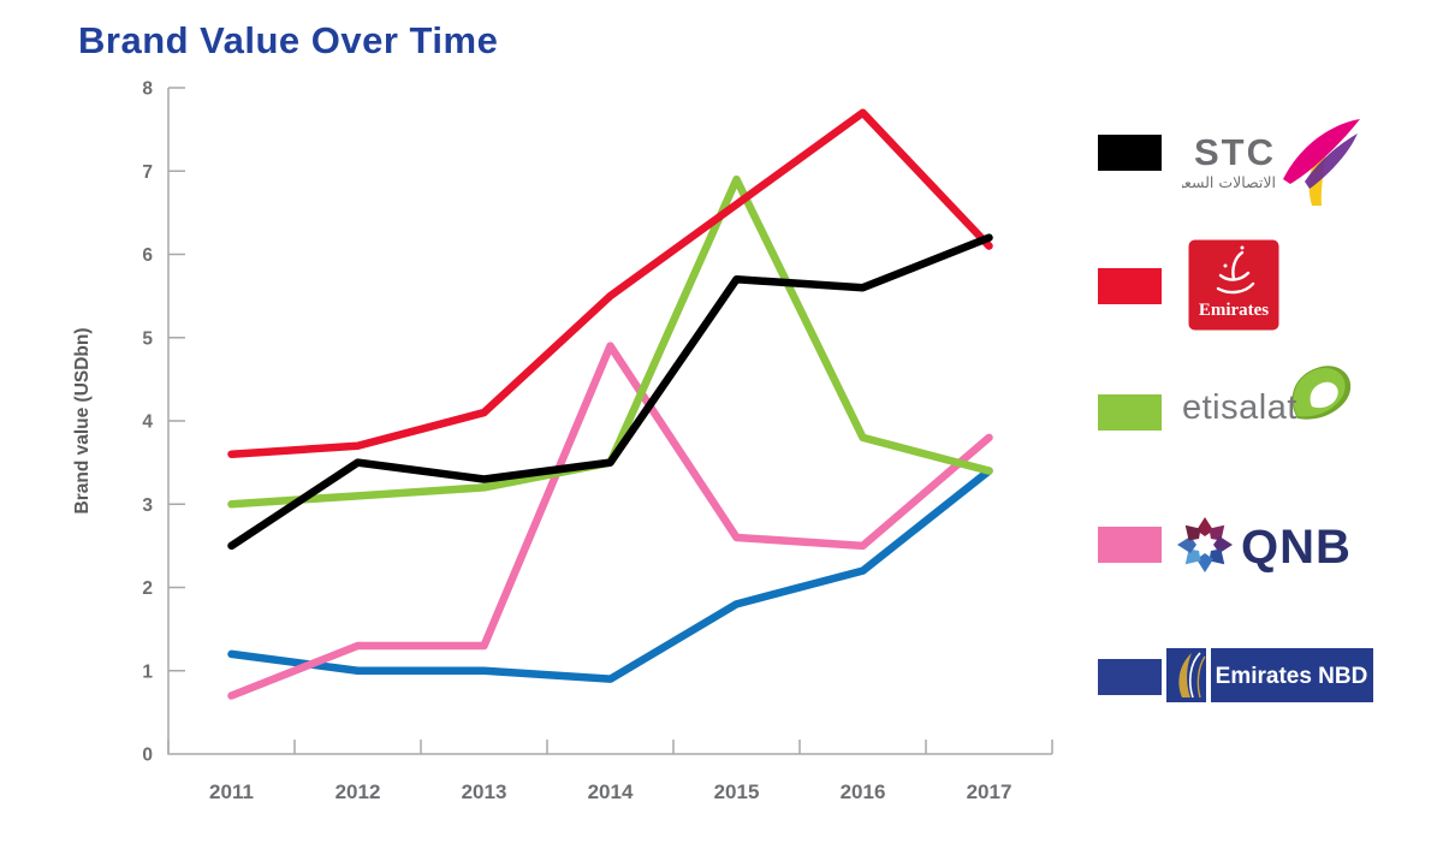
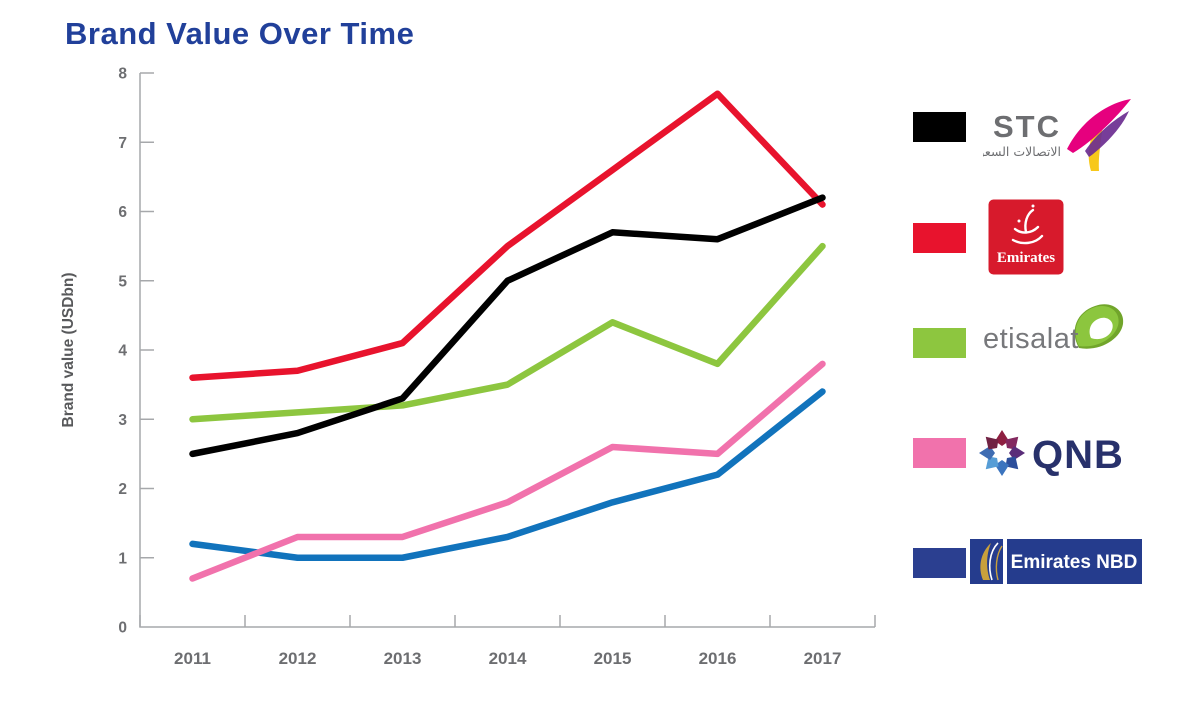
STC/2012: 3.5 -> 2.8
STC/2014: 3.5 -> 5.0
QNB/2014: 4.9 -> 1.8
Emirates NBD/2014: 0.9 -> 1.3
etisalat/2015: 6.9 -> 4.4
etisalat/2017: 3.4 -> 5.5
